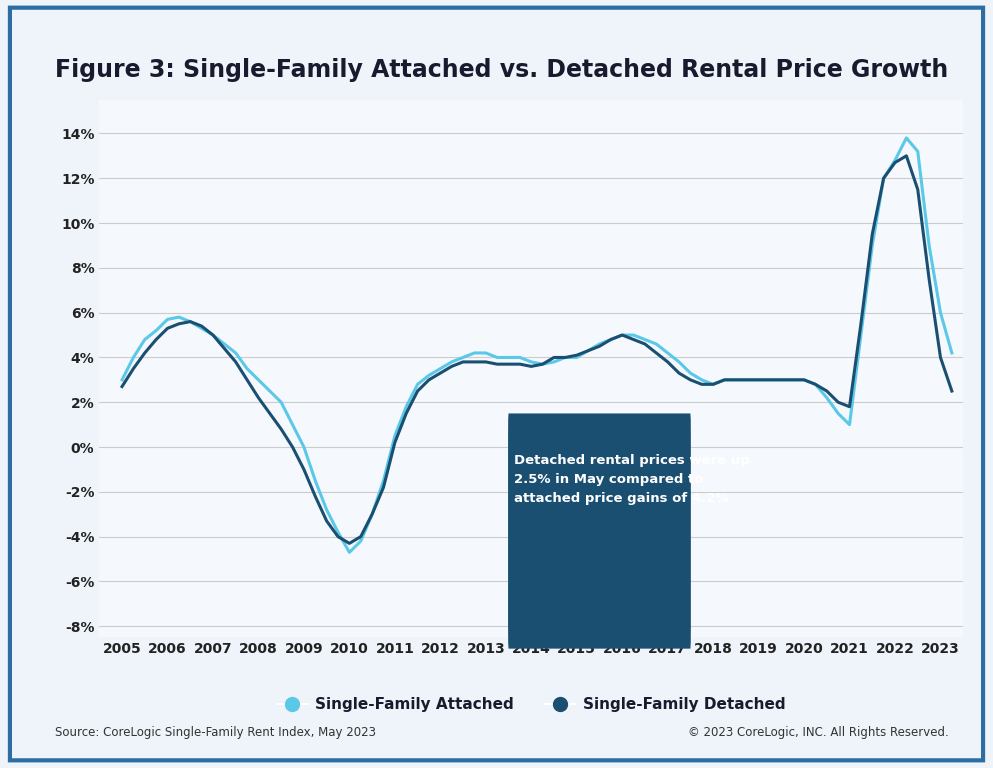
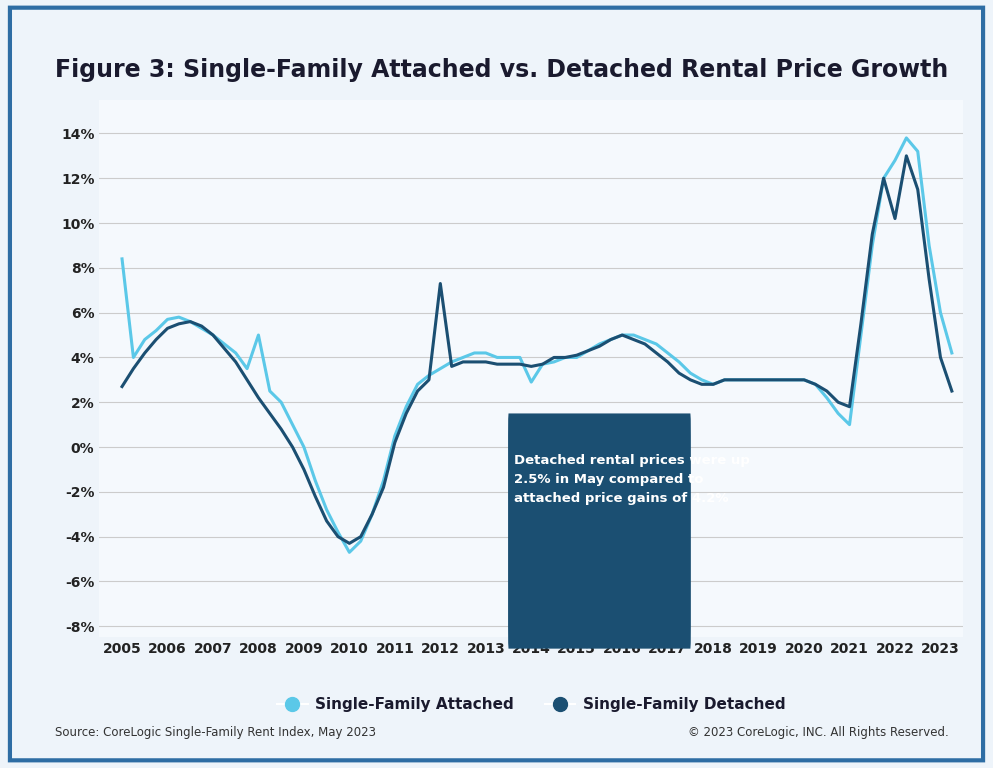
Single-Family Attached/2005: 3.0% -> 8.4%
Single-Family Attached/2008: 3.0% -> 5.0%
Single-Family Detached/2012: 3.3% -> 7.3%
Single-Family Attached/2014: 3.8% -> 2.9%
Single-Family Detached/2022: 12.7% -> 10.2%
